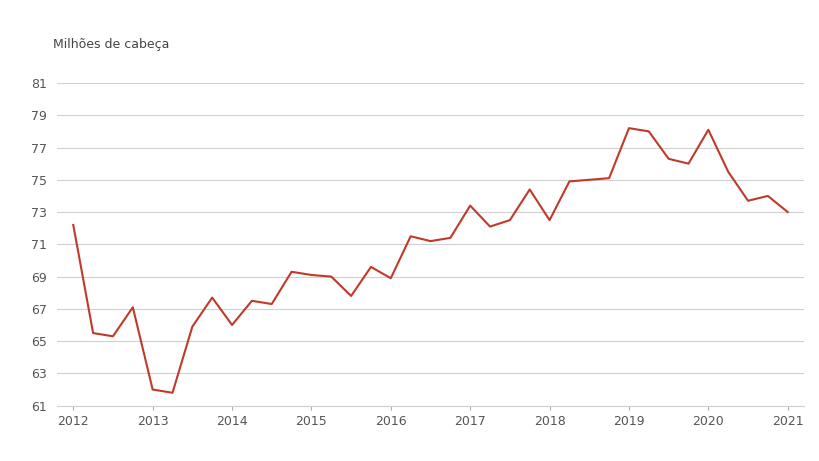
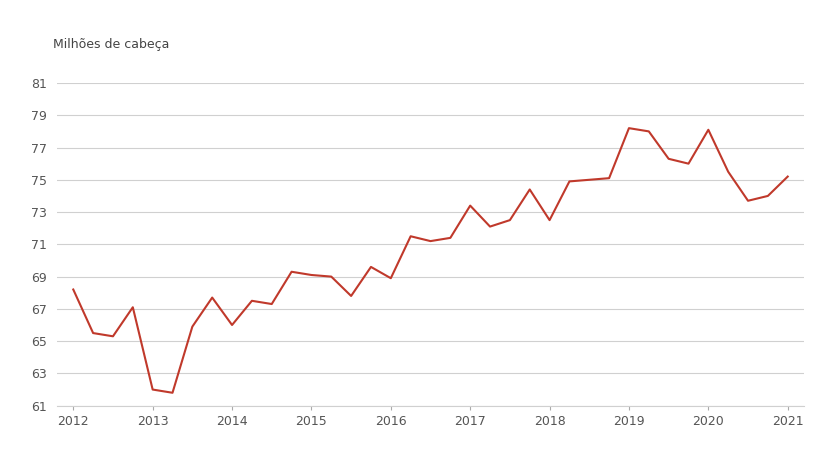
2012: 72.2 -> 68.2
2021: 73.0 -> 75.2
